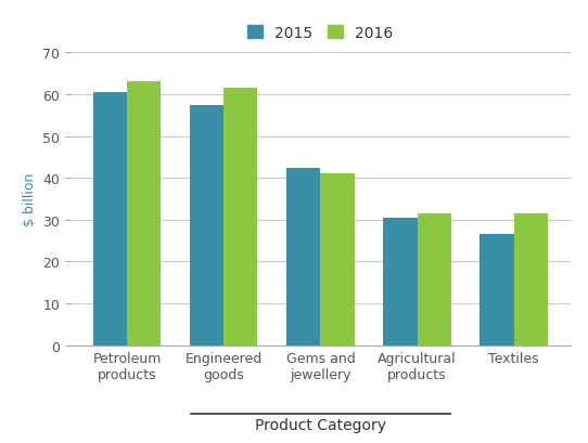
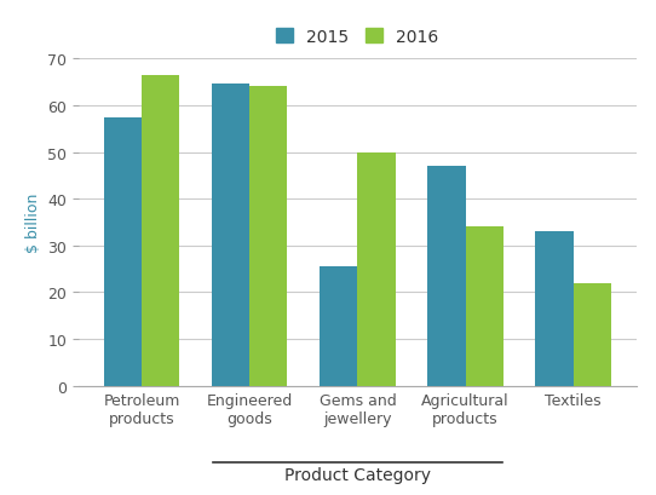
2015/Petroleum products: 60.5 -> 57.5
2016/Petroleum products: 63.0 -> 66.5
2015/Engineered goods: 57.5 -> 64.5
2016/Engineered goods: 61.5 -> 64.0
2015/Gems and jewellery: 42.5 -> 25.5
2016/Gems and jewellery: 41.0 -> 50.0
2015/Agricultural products: 30.5 -> 47.0
2016/Agricultural products: 31.5 -> 34.0
2015/Textiles: 26.5 -> 33.0
2016/Textiles: 31.5 -> 22.0
